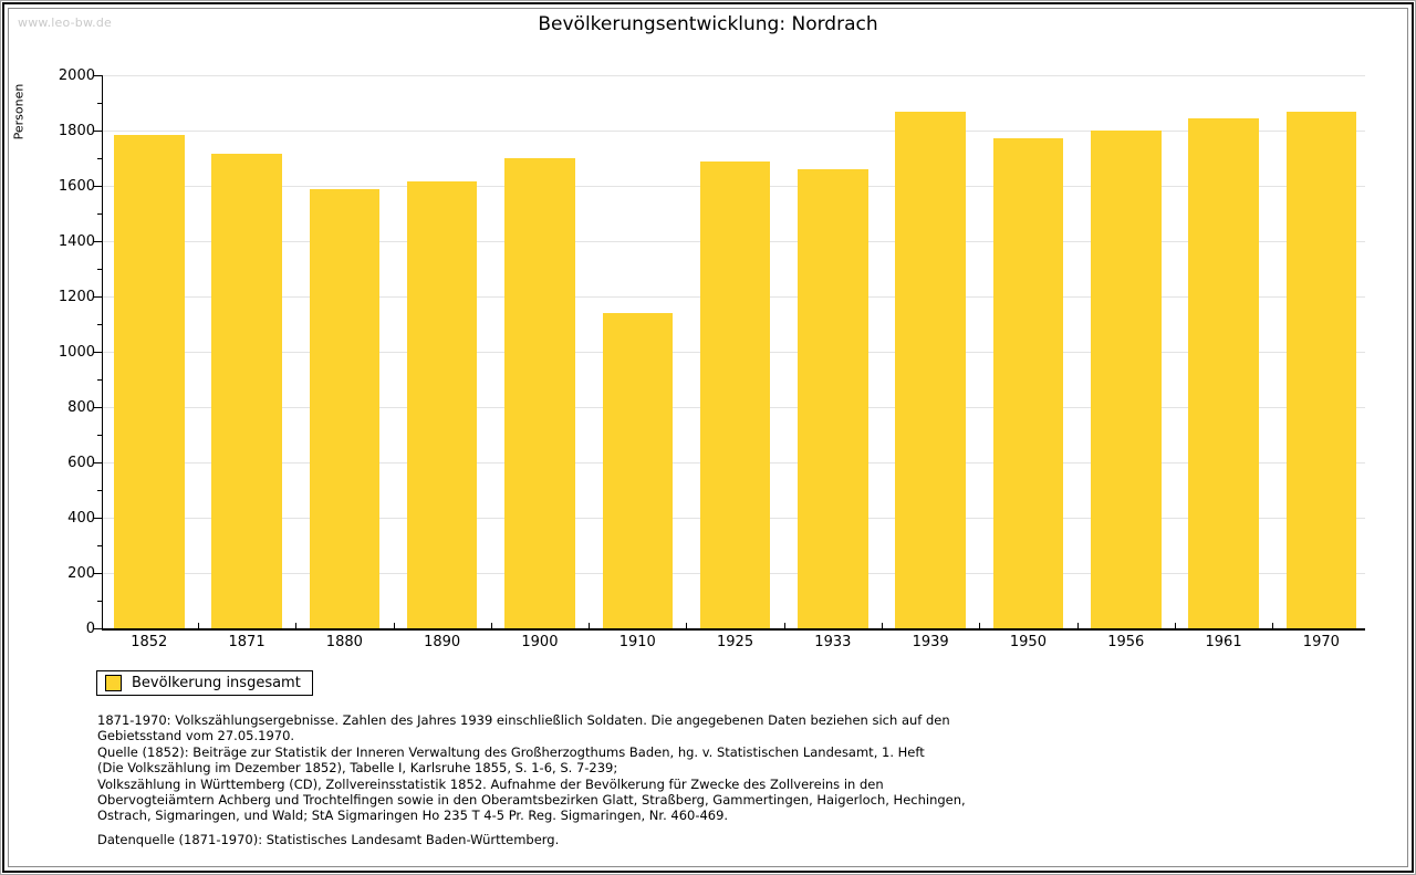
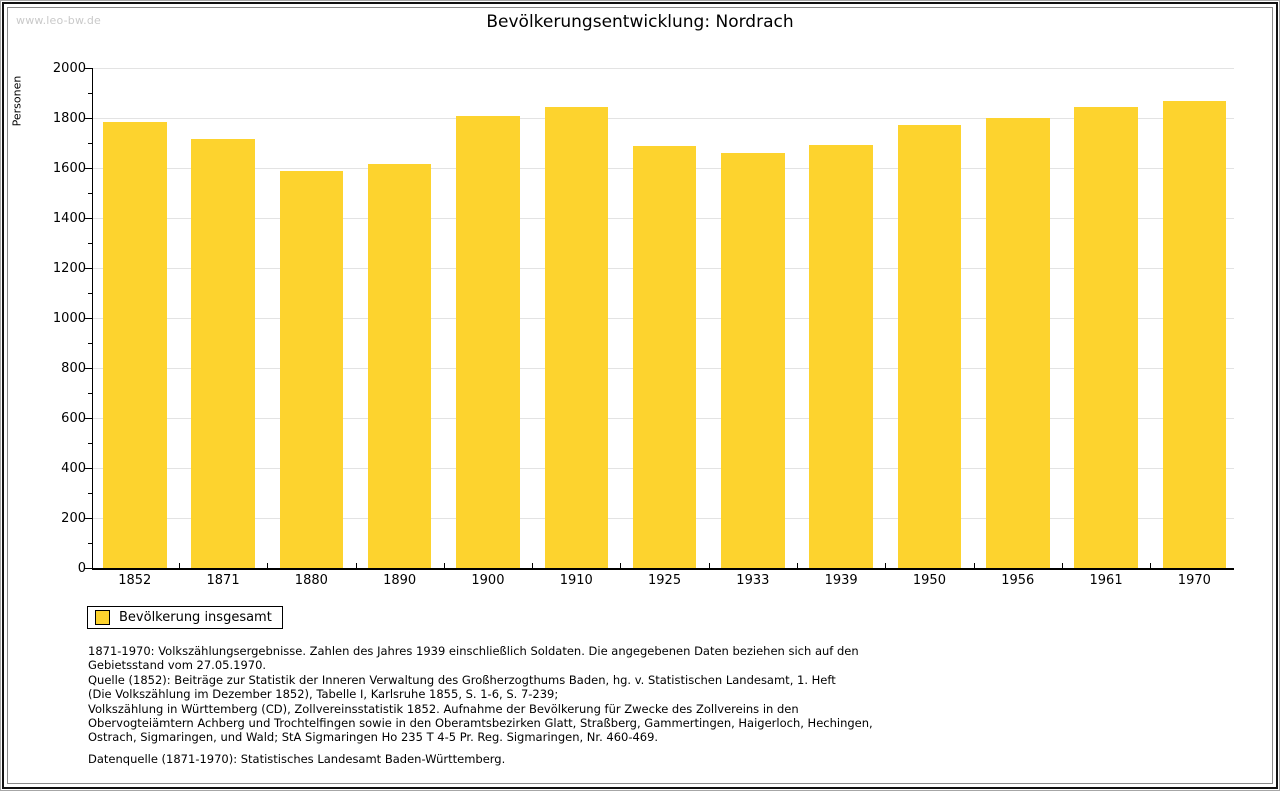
1900: 1700 -> 1810
1910: 1140 -> 1840
1939: 1870 -> 1690
